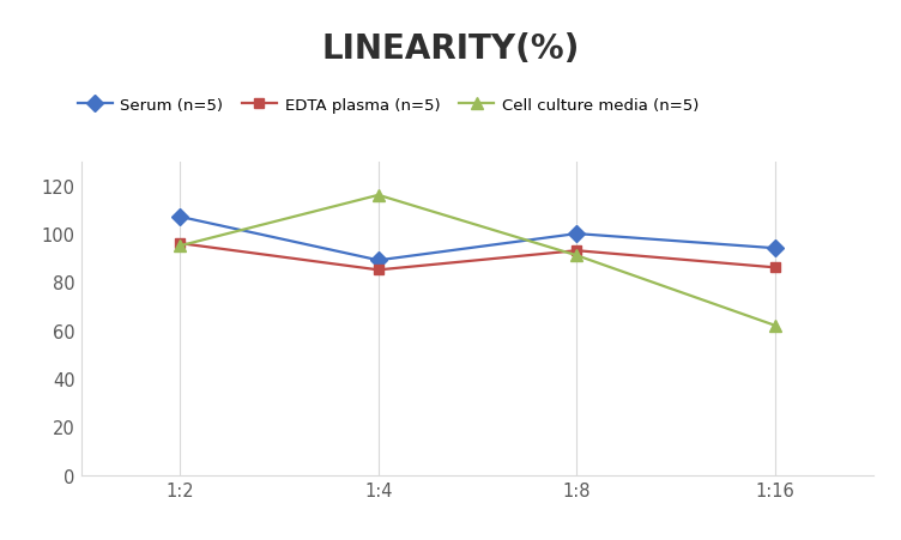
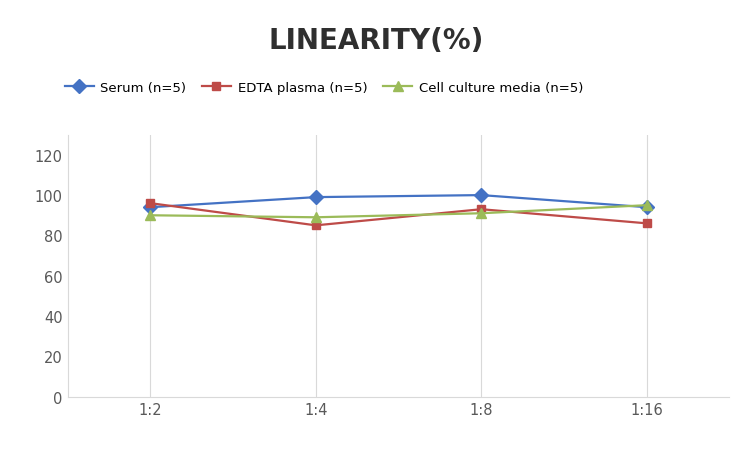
Serum (n=5)/1:2: 107 -> 94
Cell culture media (n=5)/1:2: 95 -> 90
Serum (n=5)/1:4: 89 -> 99
Cell culture media (n=5)/1:4: 116 -> 89
Cell culture media (n=5)/1:16: 62 -> 95
